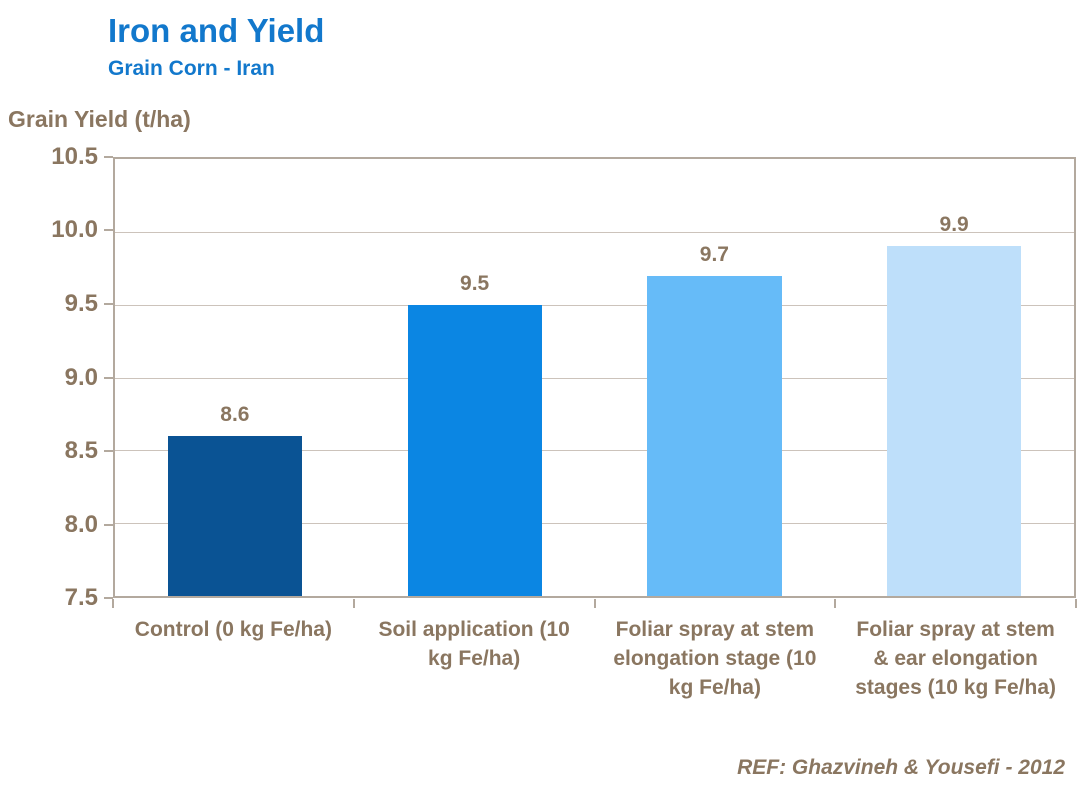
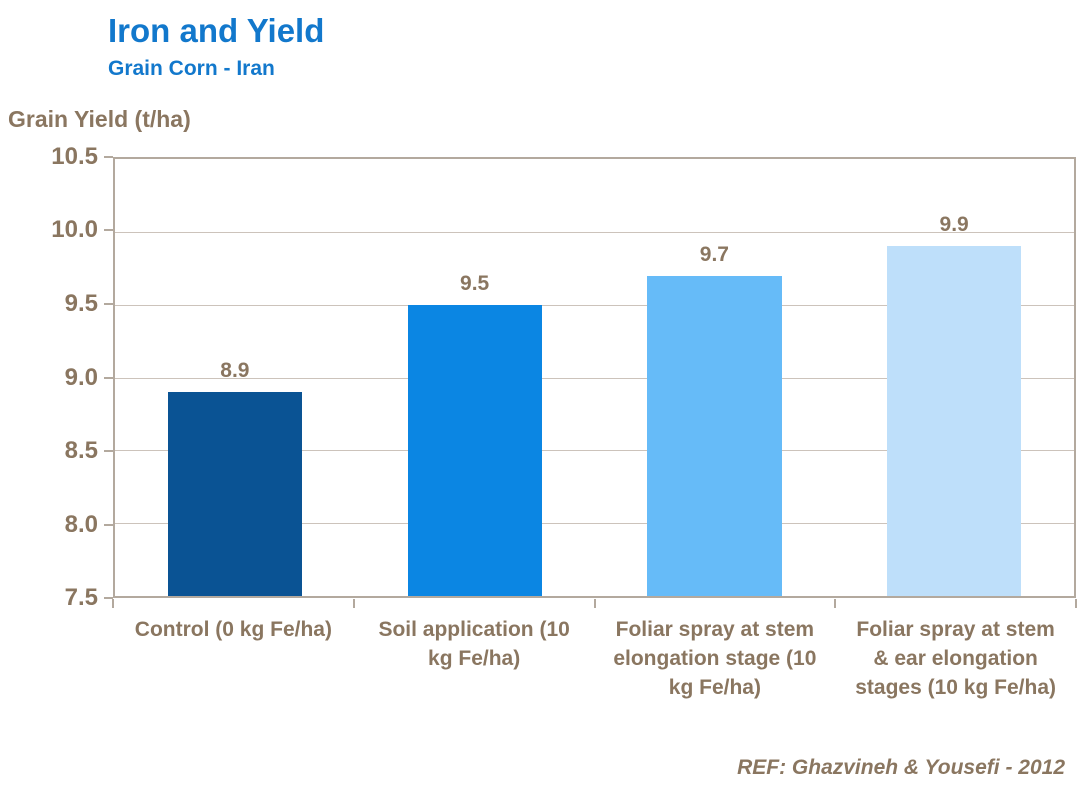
Control (0 kg Fe/ha): 8.6 -> 8.9
